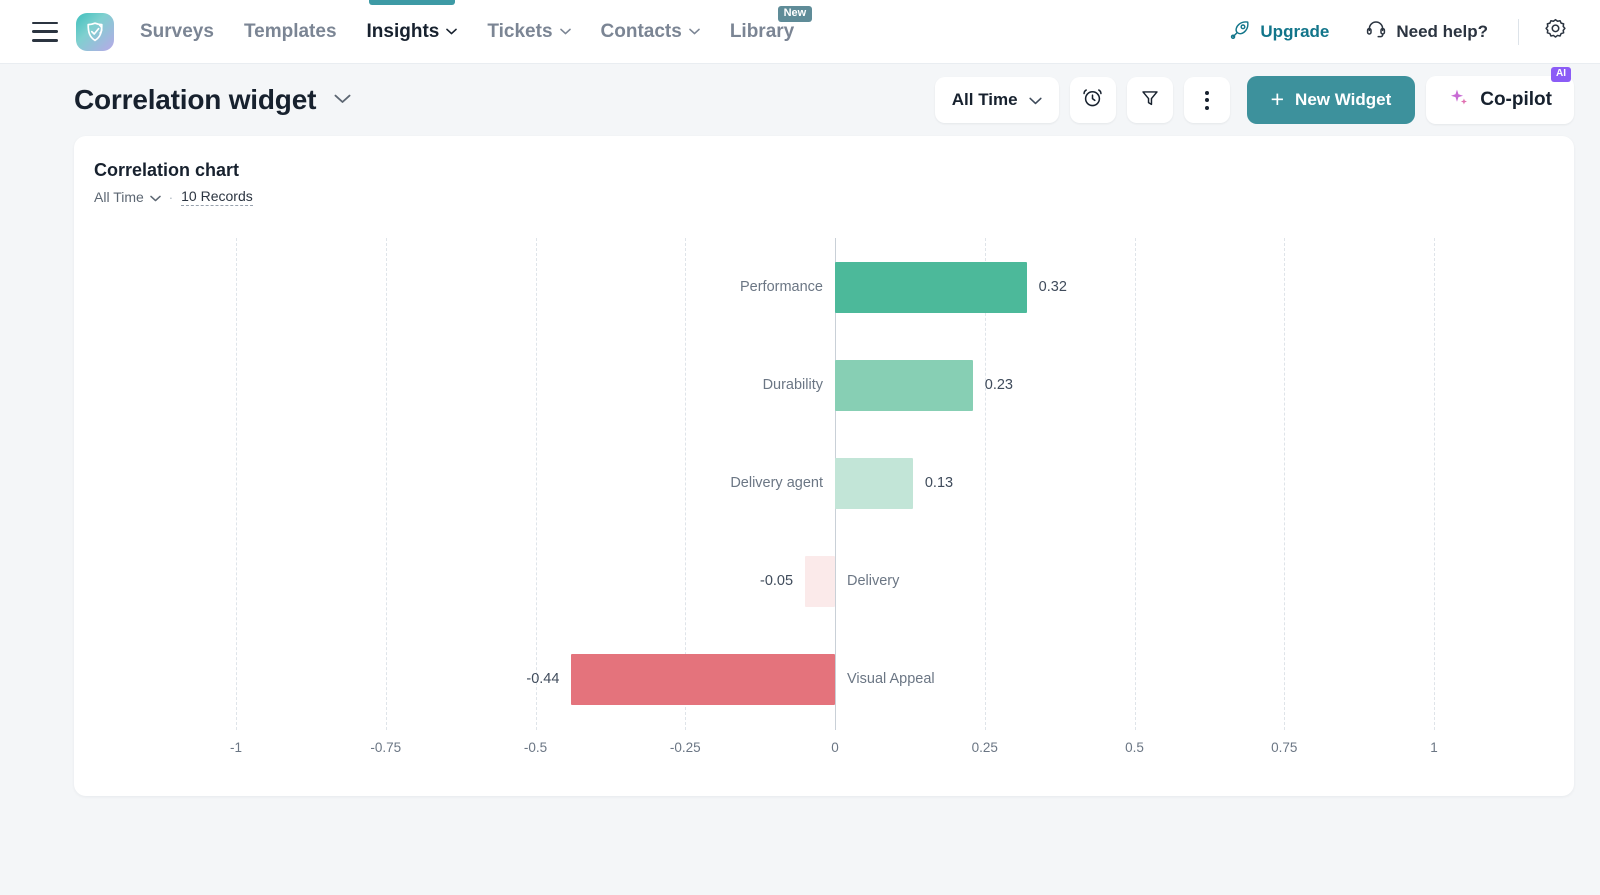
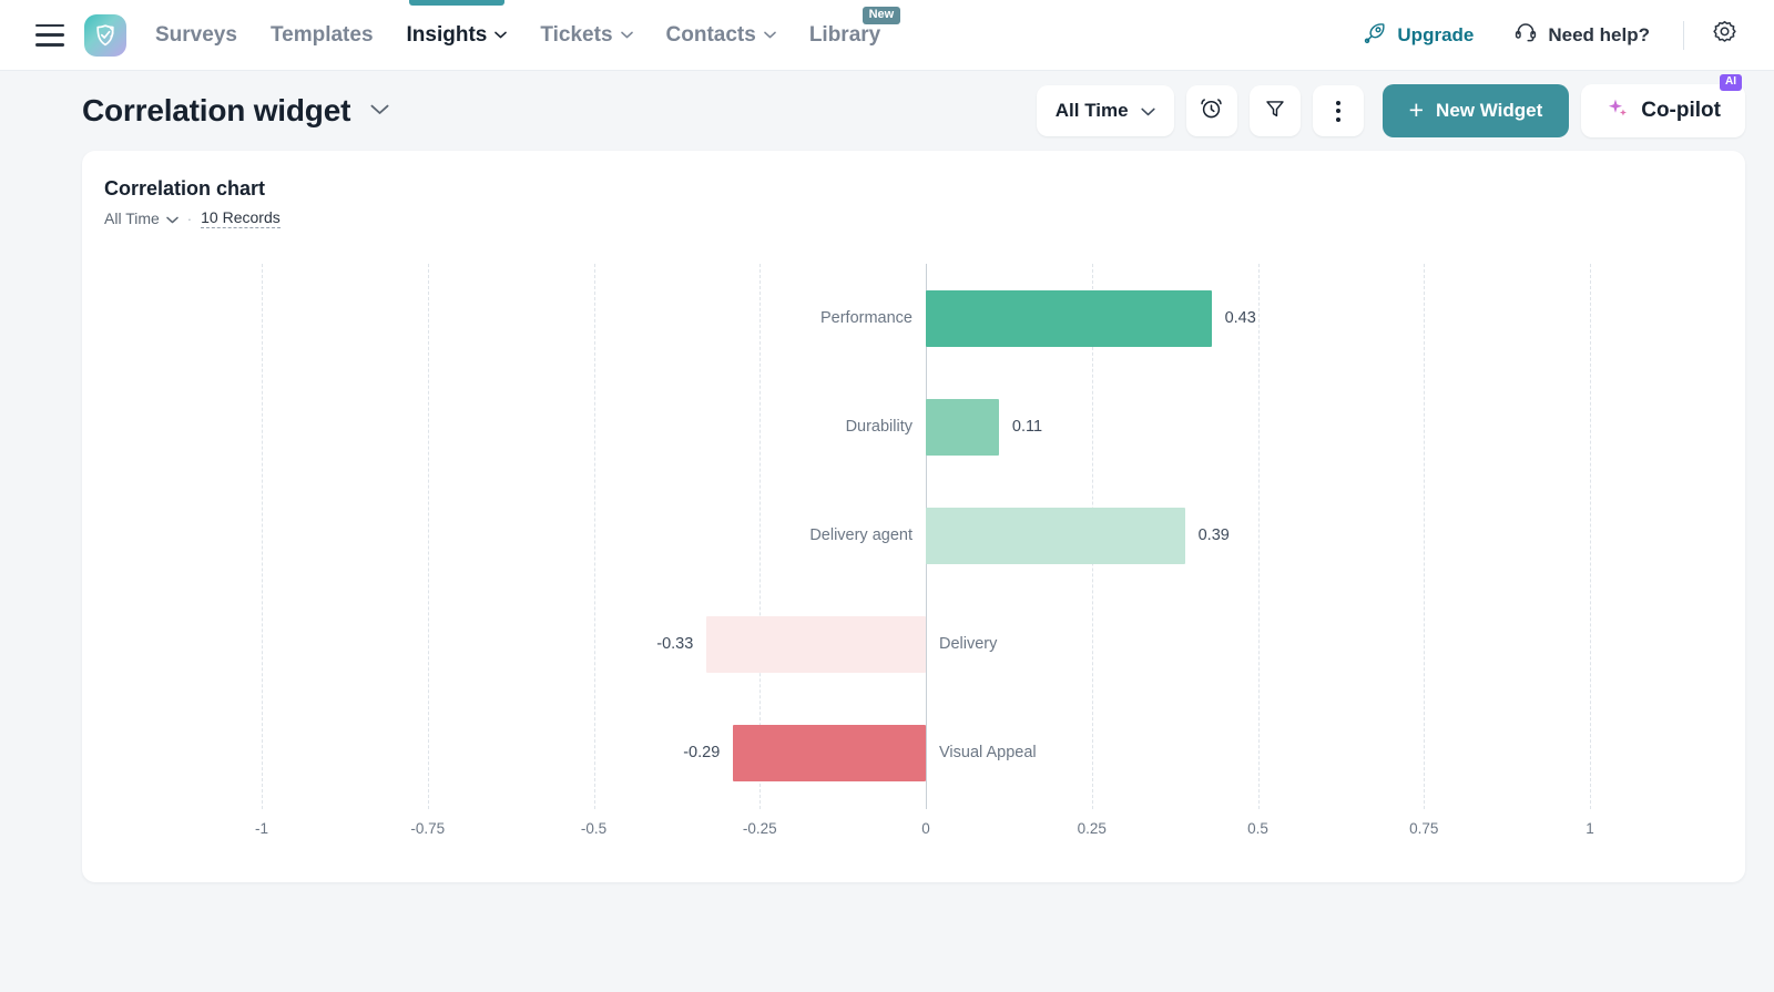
Performance: 0.32 -> 0.43
Durability: 0.23 -> 0.11
Delivery agent: 0.13 -> 0.39
Delivery: -0.05 -> -0.33
Visual Appeal: -0.44 -> -0.29
